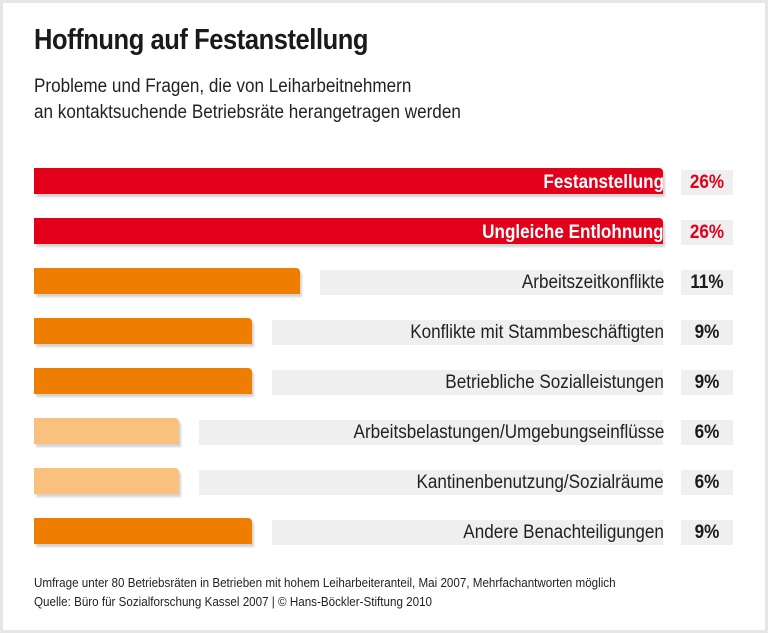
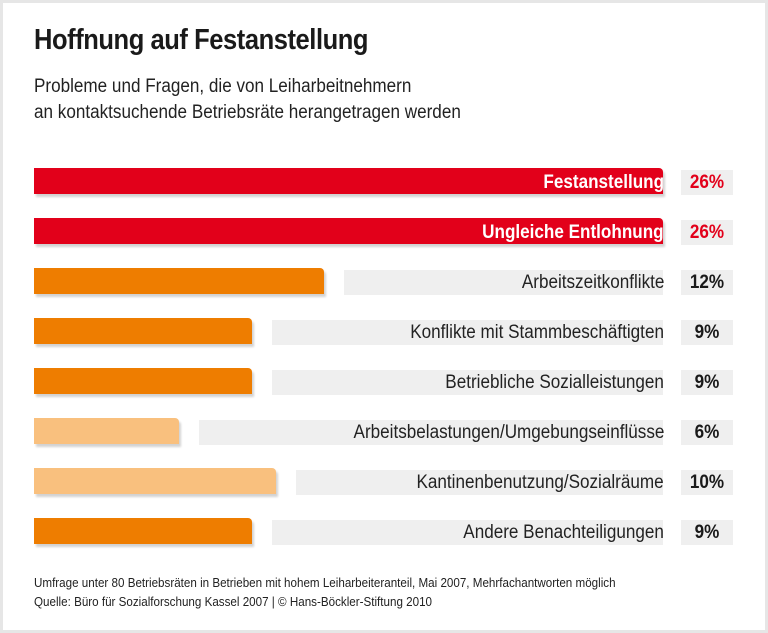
Arbeitszeitkonflikte: 11% -> 12%
Kantinenbenutzung/Sozialräume: 6% -> 10%
